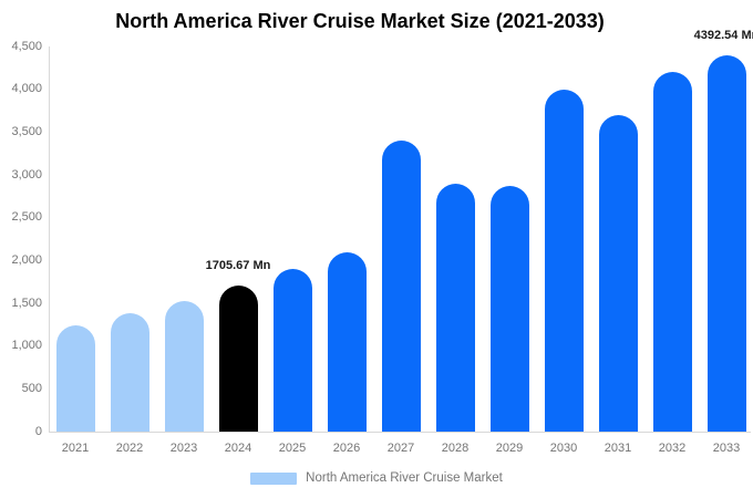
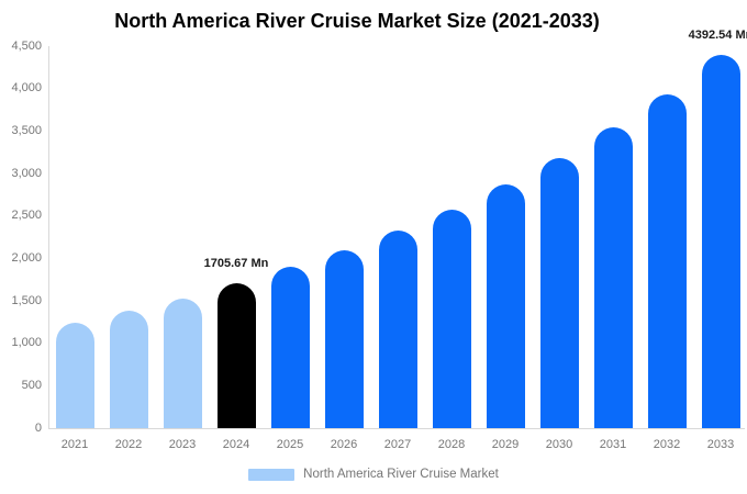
2027: 3400 -> 2300
2028: 2900 -> 2600
2030: 4000 -> 3200
2031: 3700 -> 3500
2032: 4200 -> 3900
